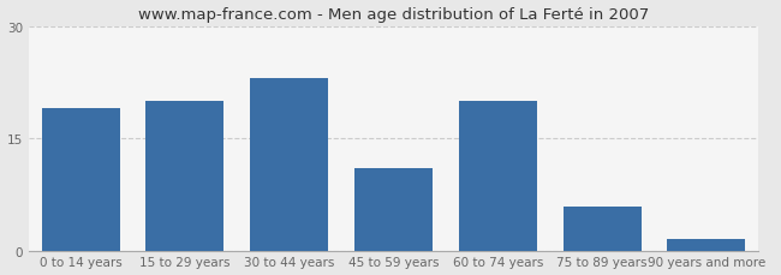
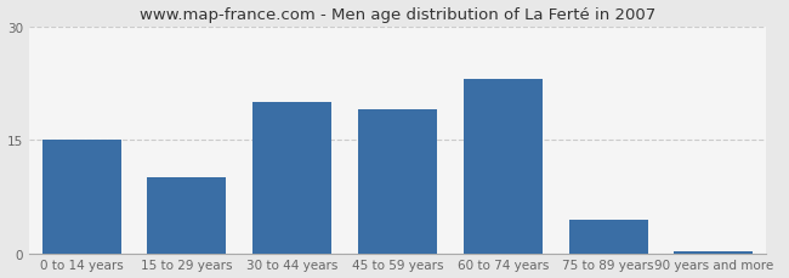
0 to 14 years: 19.0 -> 15.0
15 to 29 years: 20.0 -> 10.0
30 to 44 years: 23.0 -> 20.0
45 to 59 years: 11.0 -> 19.0
60 to 74 years: 20.0 -> 23.0
75 to 89 years: 5.8 -> 4.5
90 years and more: 1.6 -> 0.2
